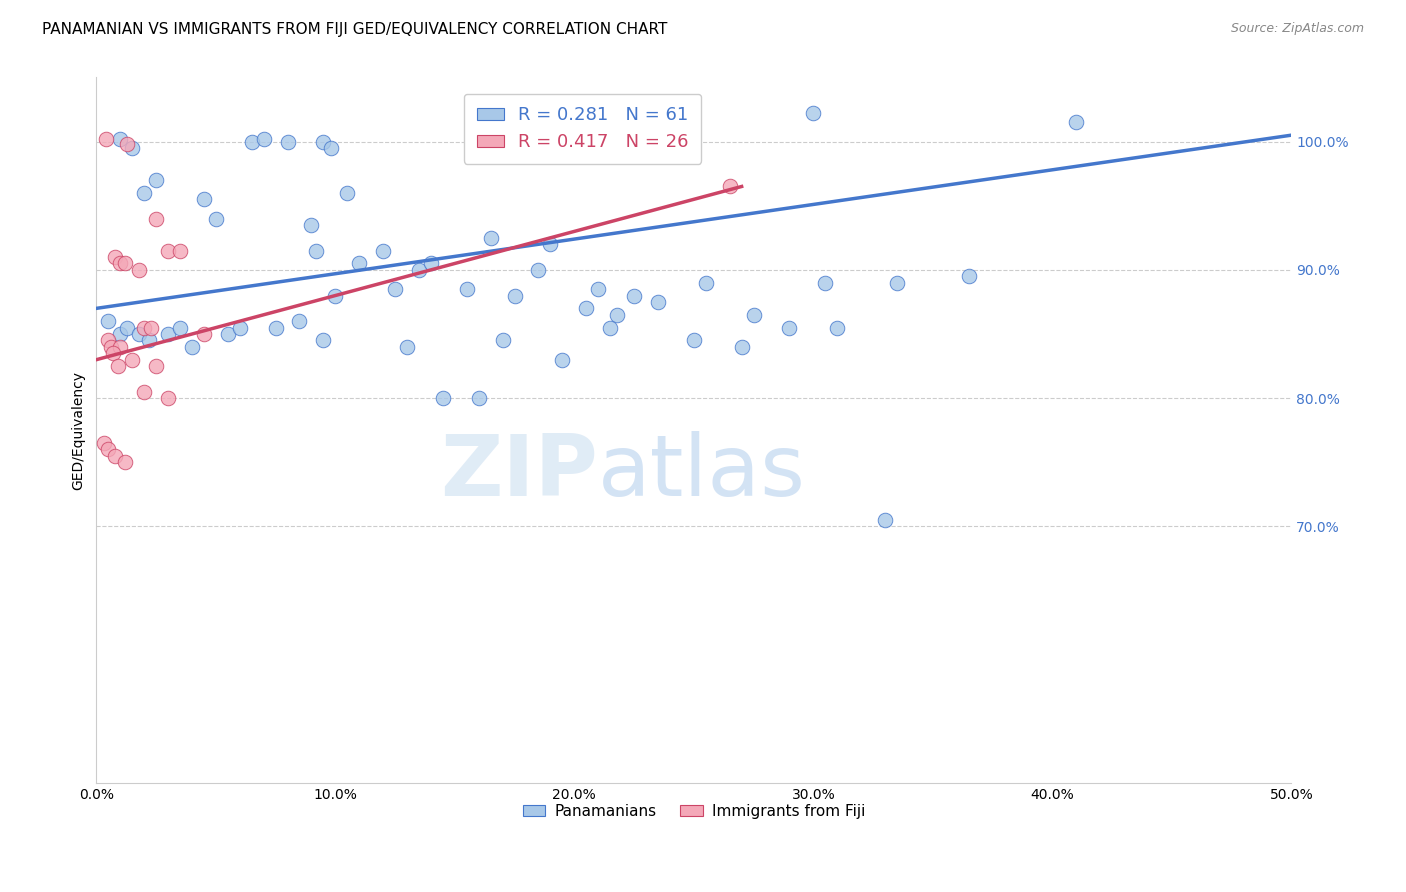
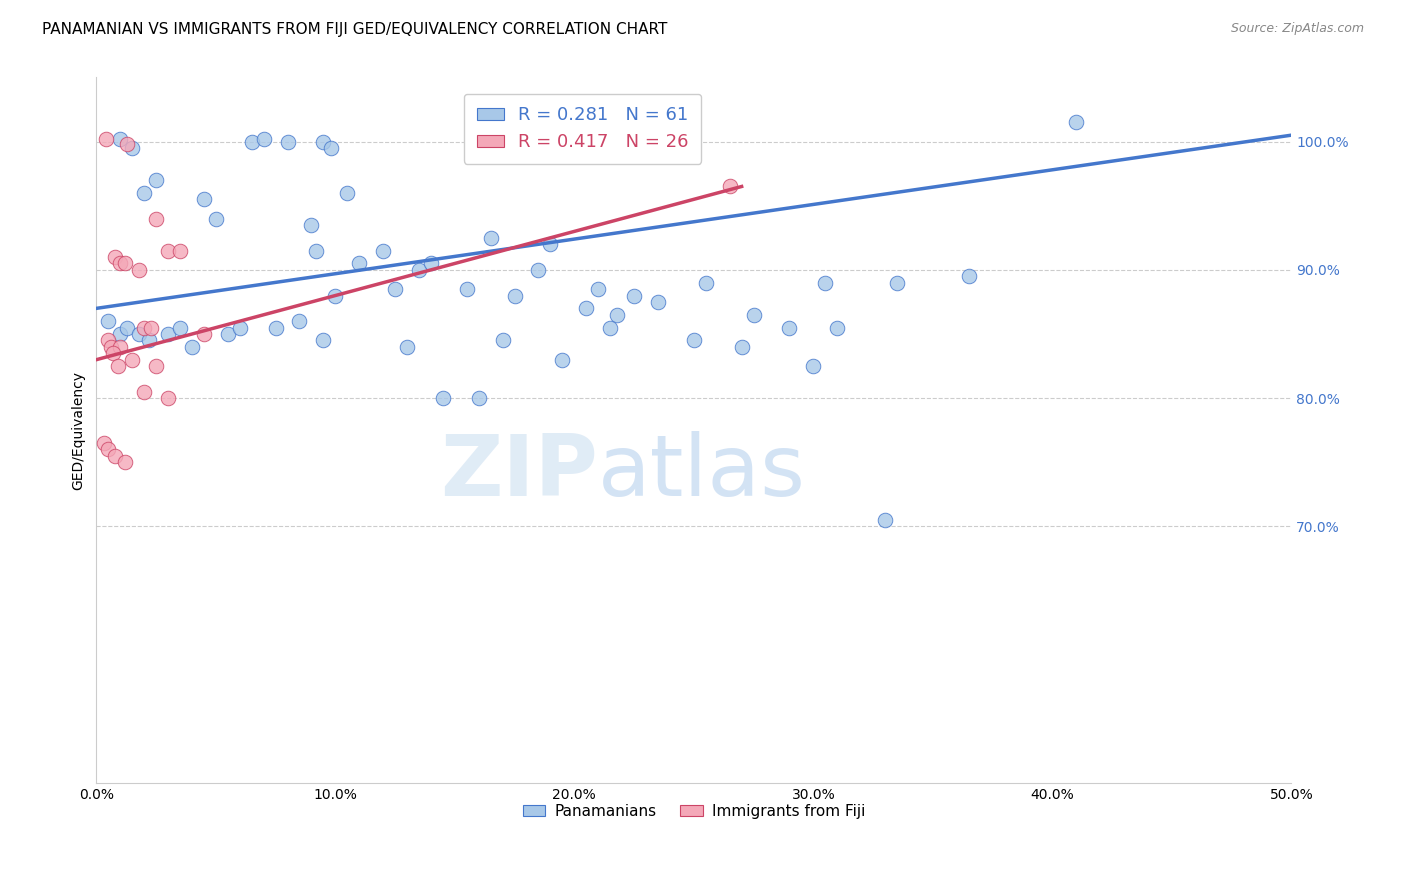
Panamanians/30.0%: 102.2% -> 82.5%
